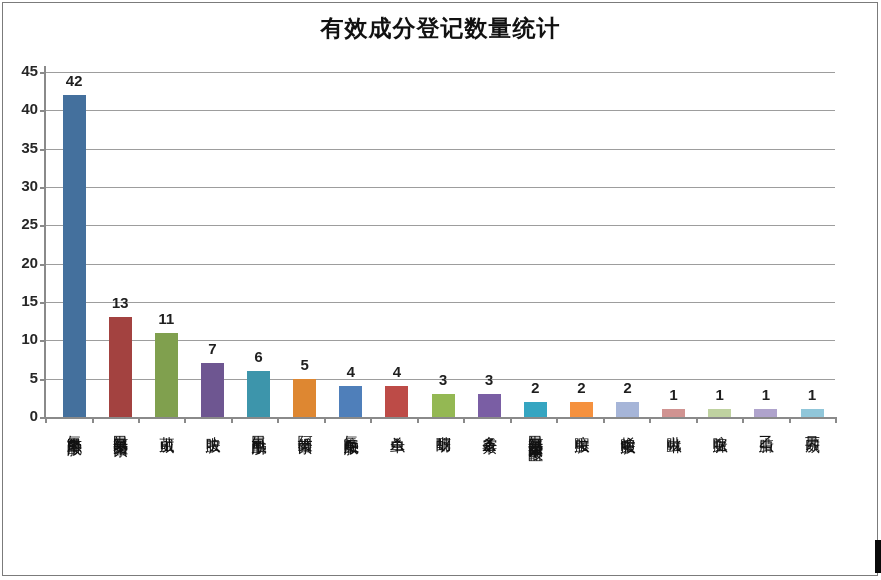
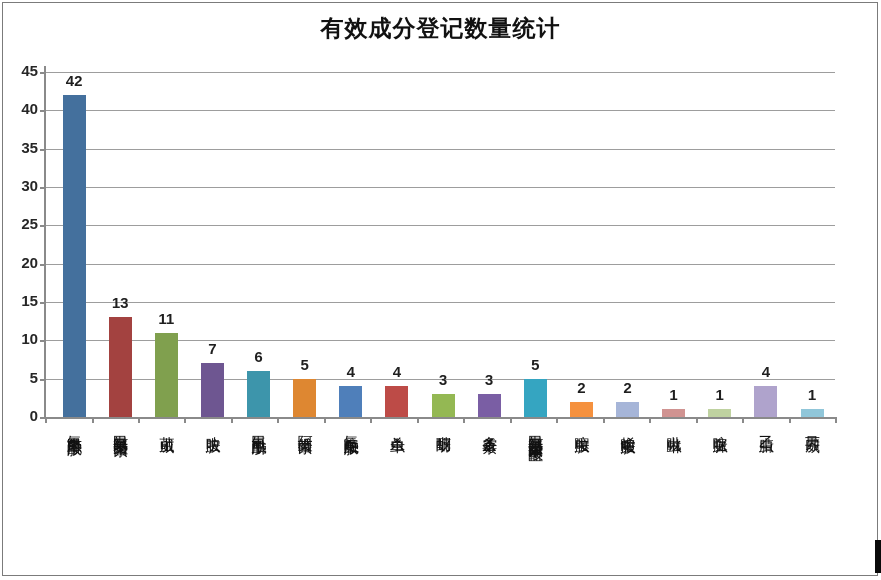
甲氨基阿维菌素苯甲酸盐: 2 -> 5
乙虫腈: 1 -> 4
